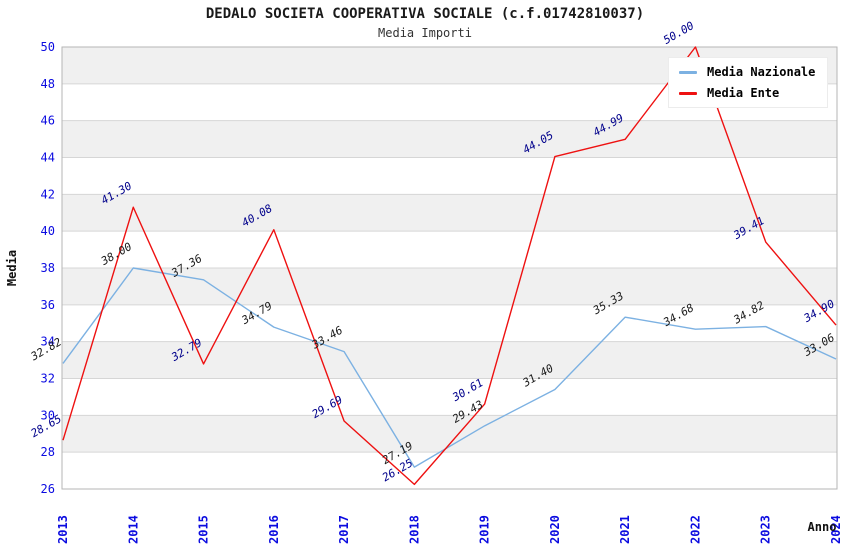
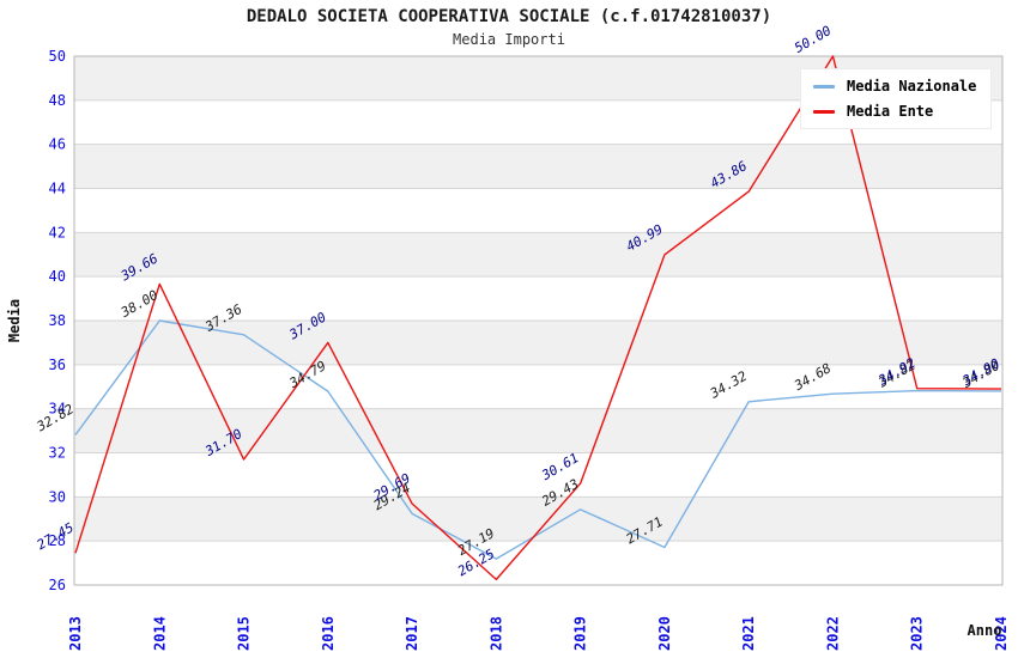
Media Ente/2013: 28.65 -> 27.45
Media Ente/2014: 41.30 -> 39.66
Media Ente/2015: 32.79 -> 31.70
Media Ente/2016: 40.08 -> 37.00
Media Nazionale/2017: 33.46 -> 29.24
Media Nazionale/2020: 31.40 -> 27.71
Media Ente/2020: 44.05 -> 40.99
Media Nazionale/2021: 35.33 -> 34.32
Media Ente/2021: 44.99 -> 43.86
Media Ente/2023: 39.41 -> 34.92
Media Nazionale/2024: 33.06 -> 34.80
